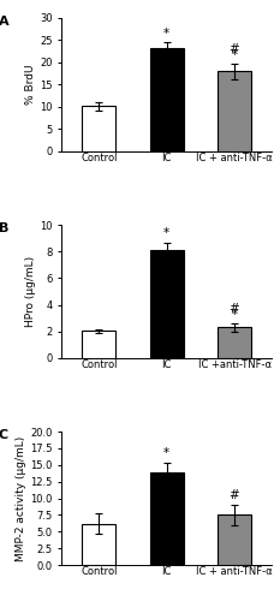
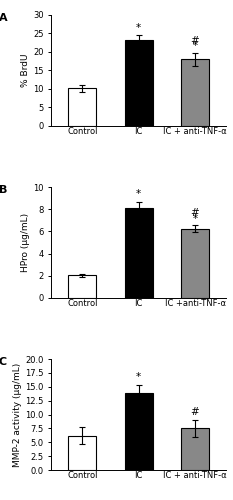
IC +anti-TNF-α: 2.3 -> 6.2
